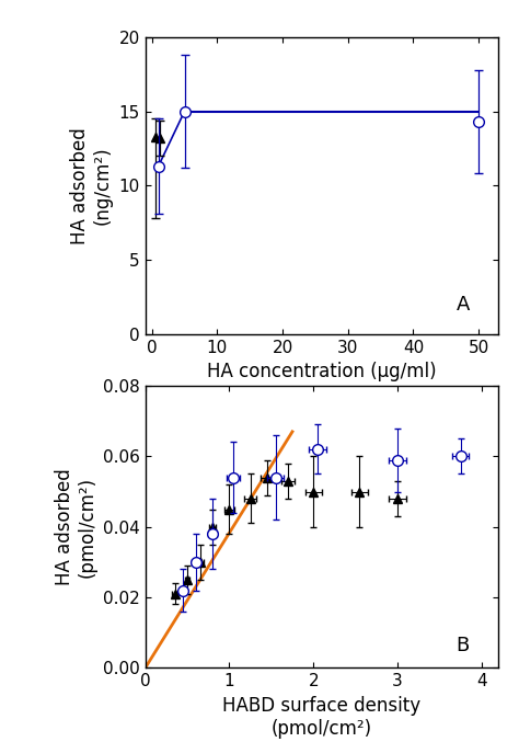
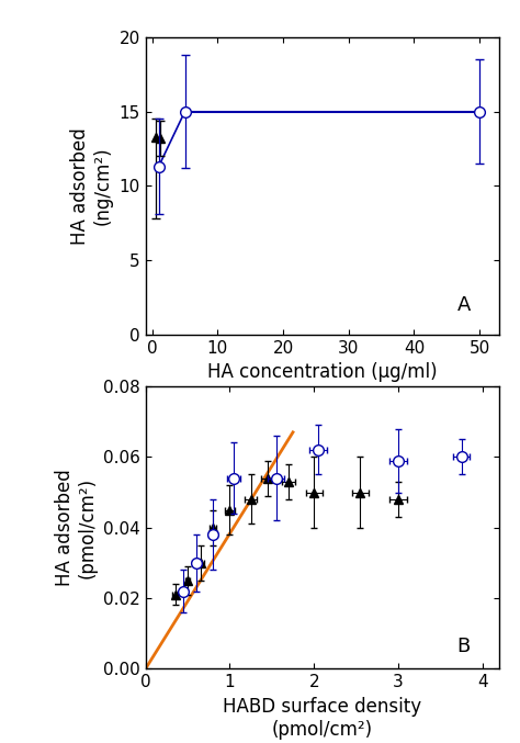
50: 14.3 -> 15.0
